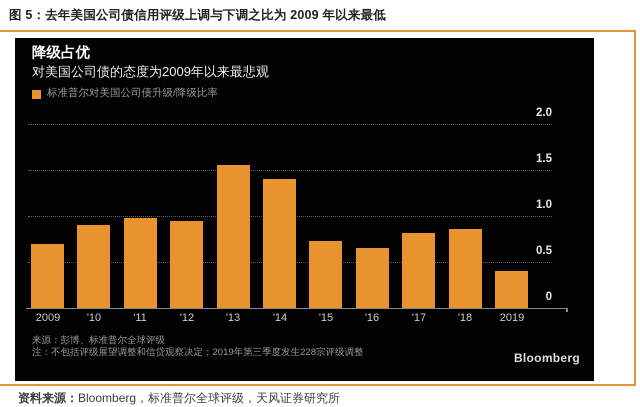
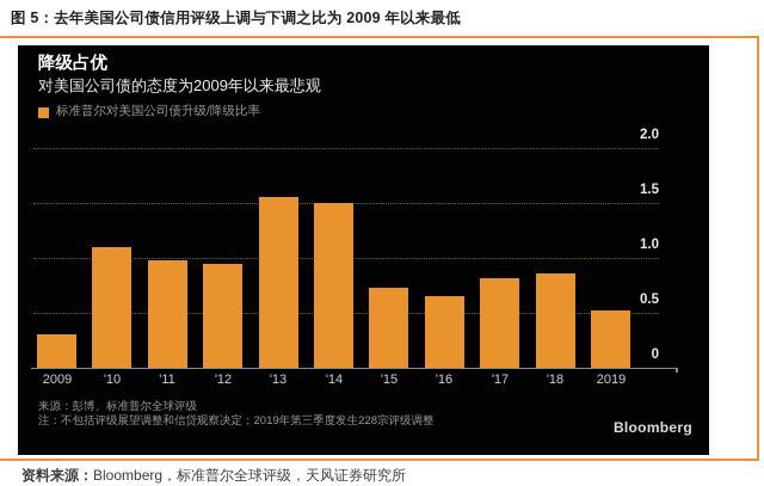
2009: 0.7 -> 0.3
'10: 0.9 -> 1.1
'14: 1.4 -> 1.5
2019: 0.4 -> 0.5
